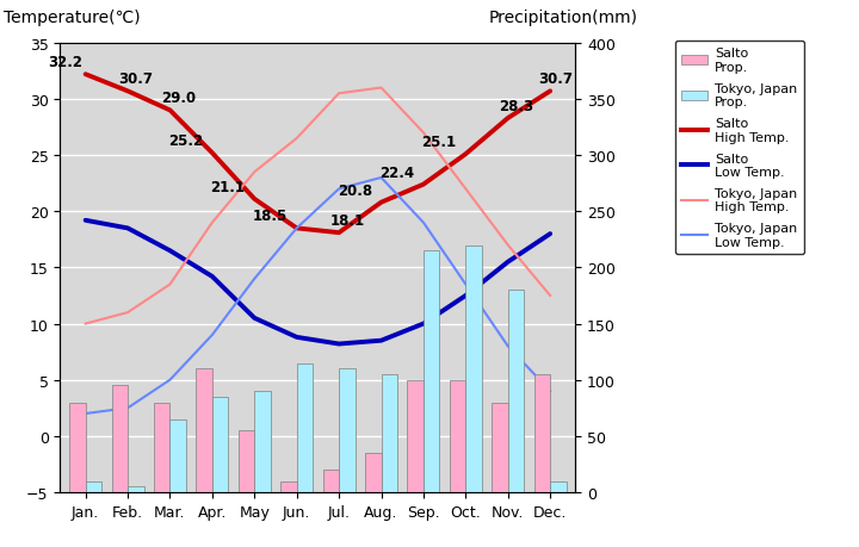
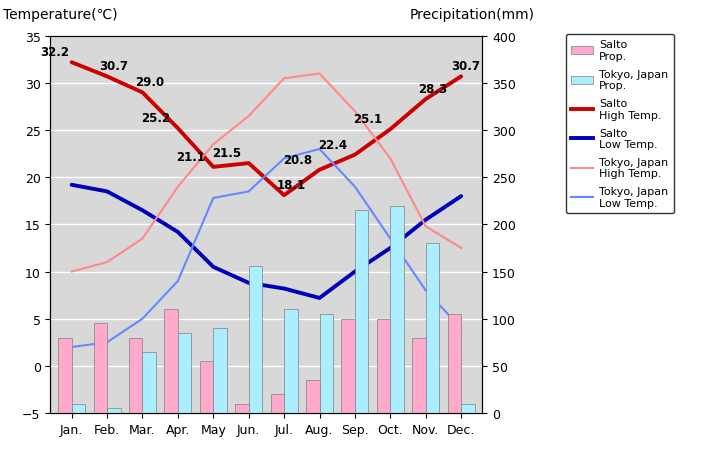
Tokyo, Japan Low Temp./May: 14.0 -> 17.8
Salto High Temp./Jun.: 18.5 -> 21.5
Tokyo, Japan Prop./Jun.: 115 -> 156
Salto Low Temp./Aug.: 8.5 -> 7.2
Tokyo, Japan High Temp./Nov.: 17.0 -> 14.8
